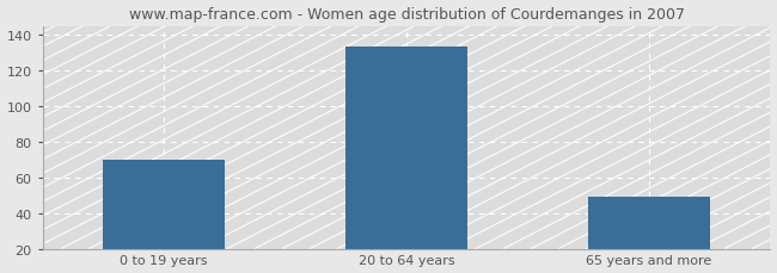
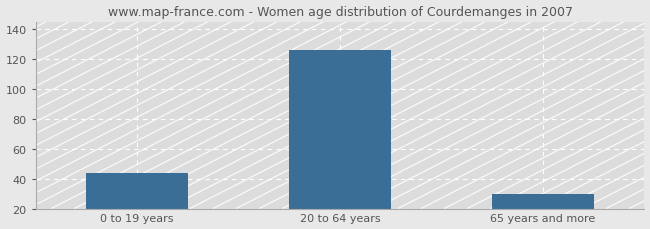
0 to 19 years: 70 -> 44
20 to 64 years: 133 -> 126
65 years and more: 49 -> 30
